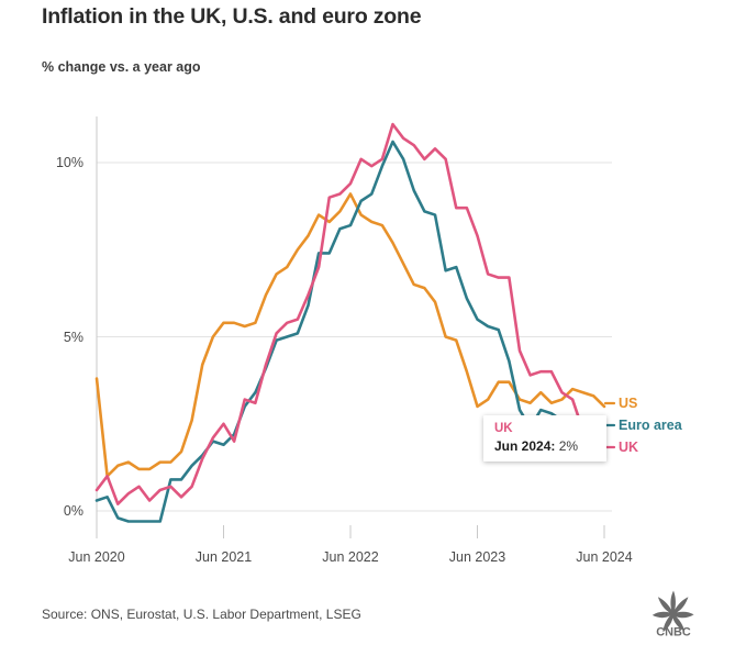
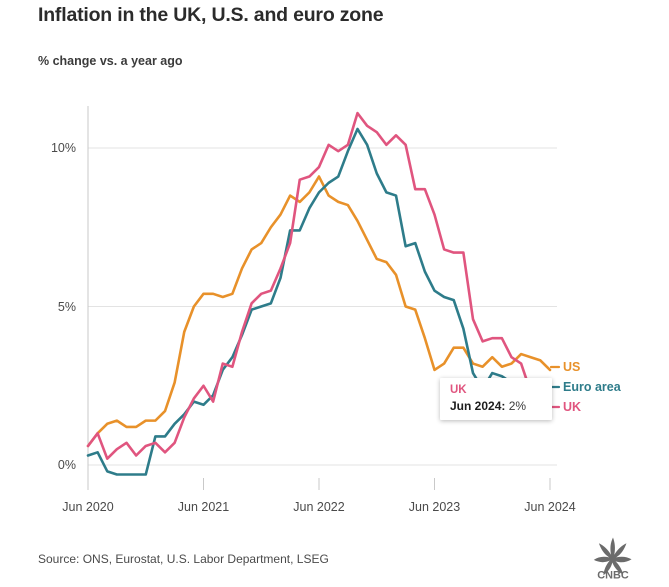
US/Jun 2020: 3.8% -> 0.6%
Euro area/Jun 2022: 8.2% -> 8.6%
